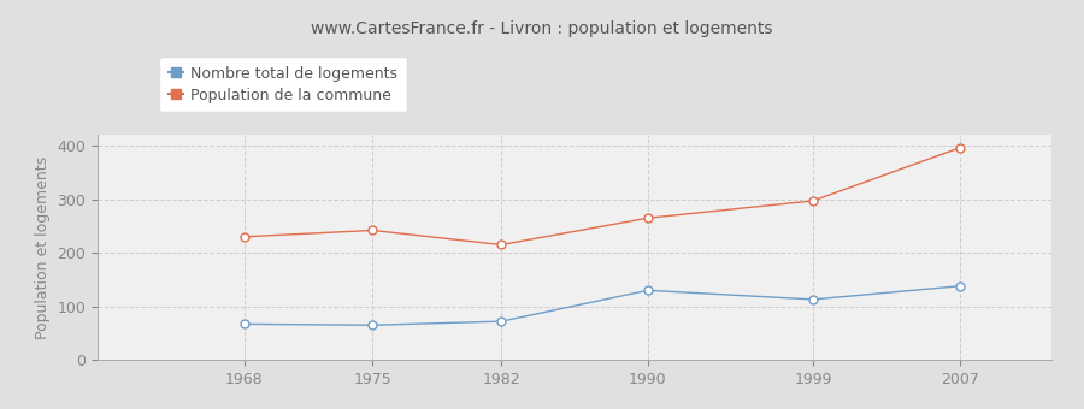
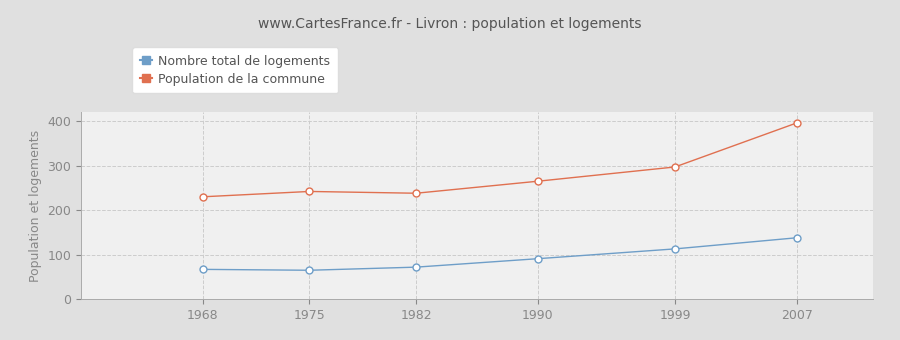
Population de la commune/1982: 215 -> 238
Nombre total de logements/1990: 130 -> 91
